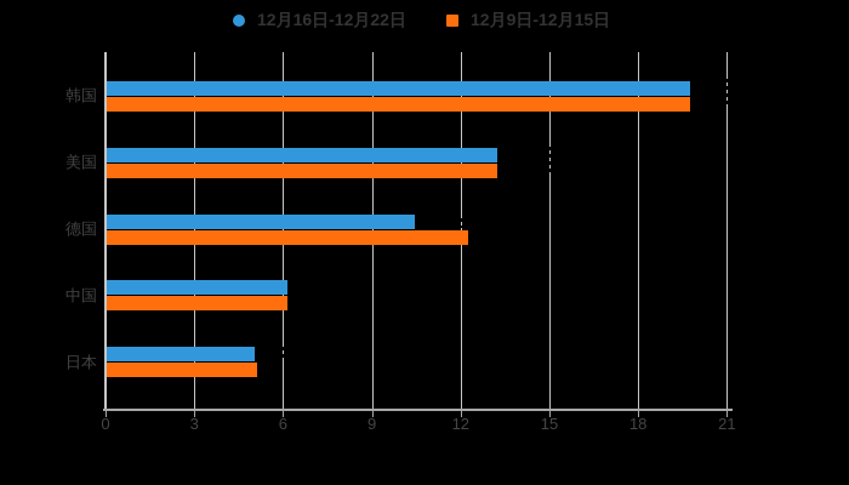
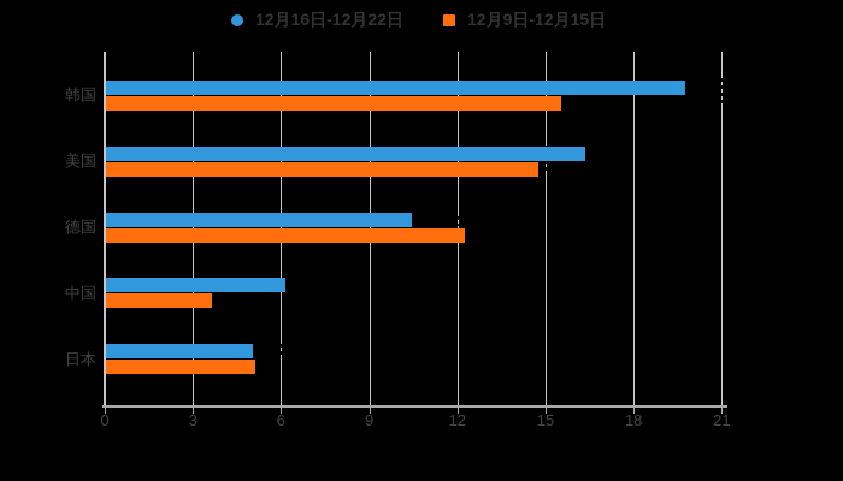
12月9日-12月15日/韩国: 19.7 -> 15.5
12月16日-12月22日/美国: 13.2 -> 16.3
12月9日-12月15日/美国: 13.2 -> 14.7
12月9日-12月15日/中国: 6.1 -> 3.6
